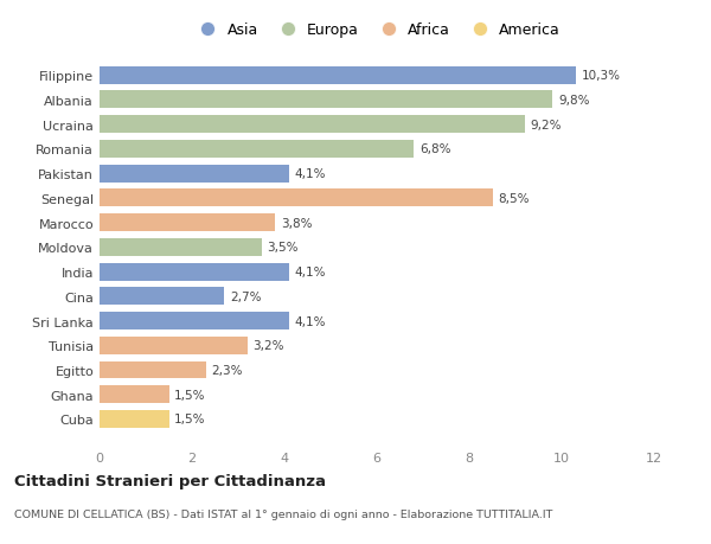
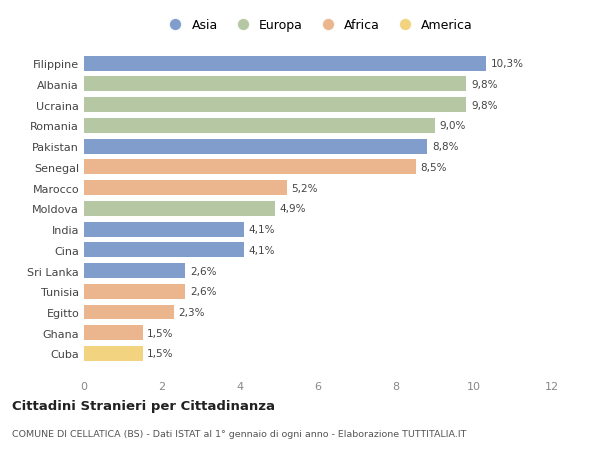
Ucraina: 9,2% -> 9,8%
Romania: 6,8% -> 9,0%
Pakistan: 4,1% -> 8,8%
Marocco: 3,8% -> 5,2%
Moldova: 3,5% -> 4,9%
Cina: 2,7% -> 4,1%
Sri Lanka: 4,1% -> 2,6%
Tunisia: 3,2% -> 2,6%
